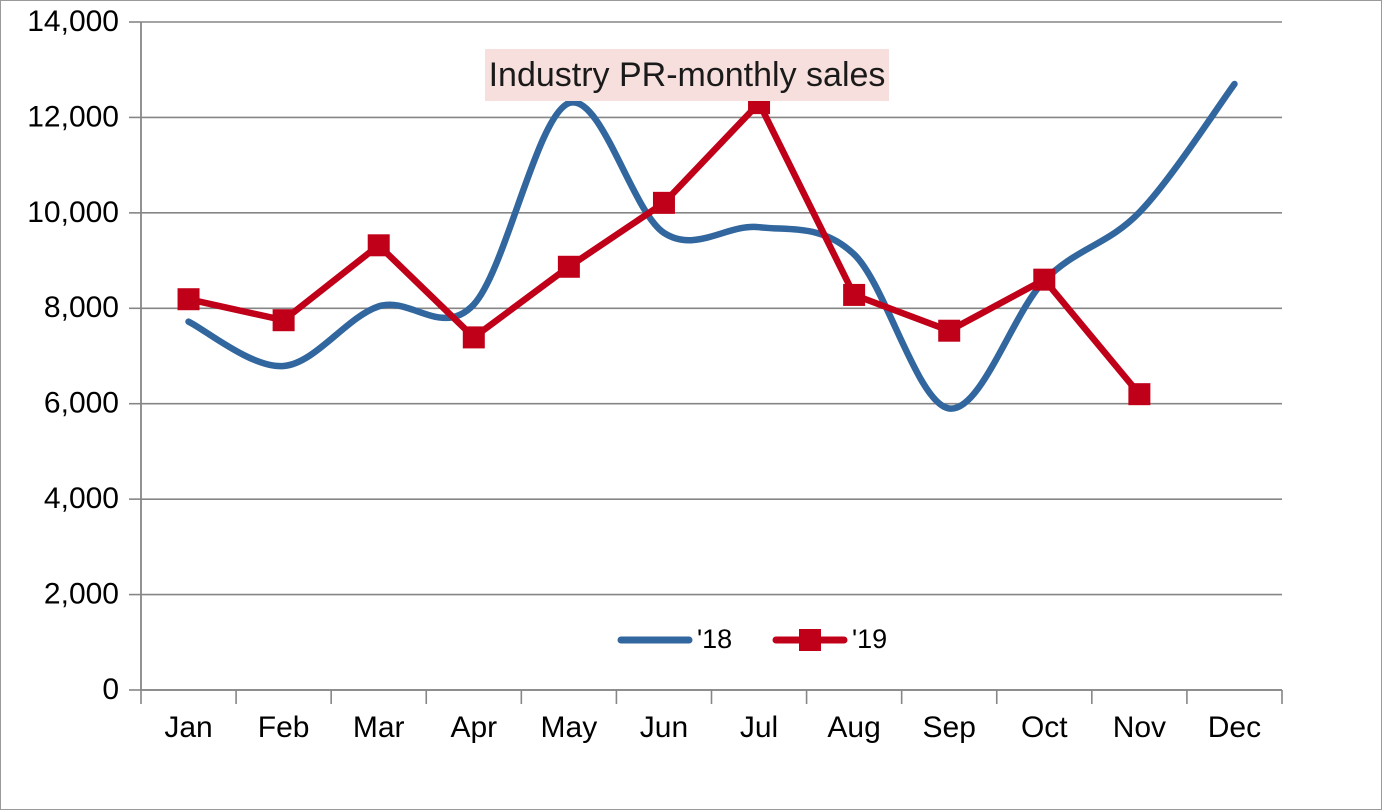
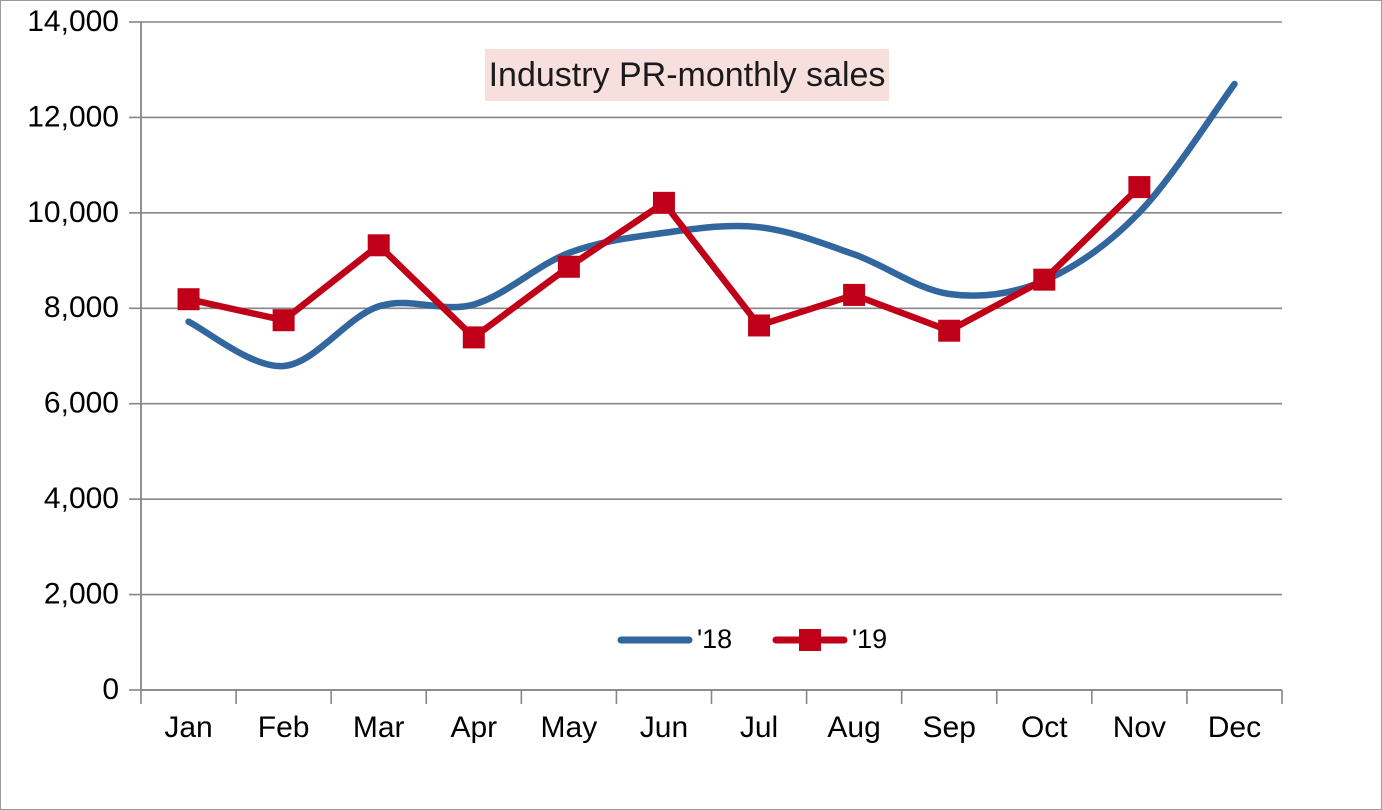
'18/May: 12300 -> 9200
'19/Jul: 12300 -> 7600
'18/Sep: 5900 -> 8300
'19/Nov: 6200 -> 10500
